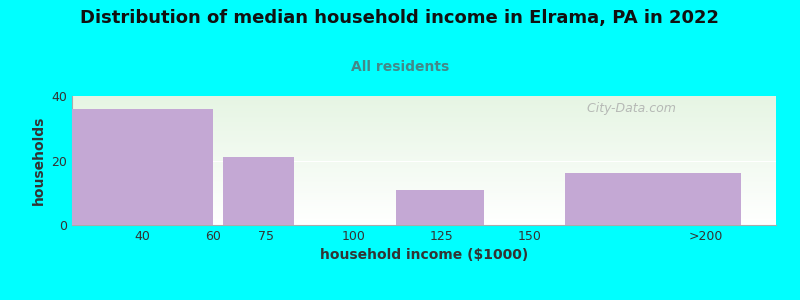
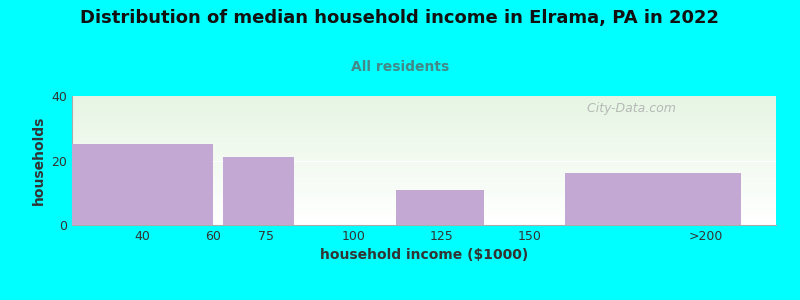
40: 36 -> 25
